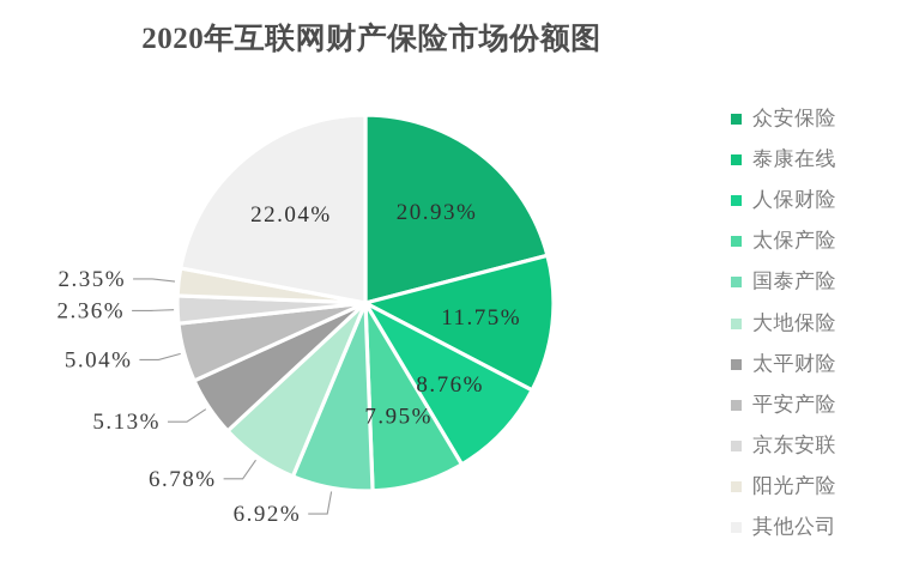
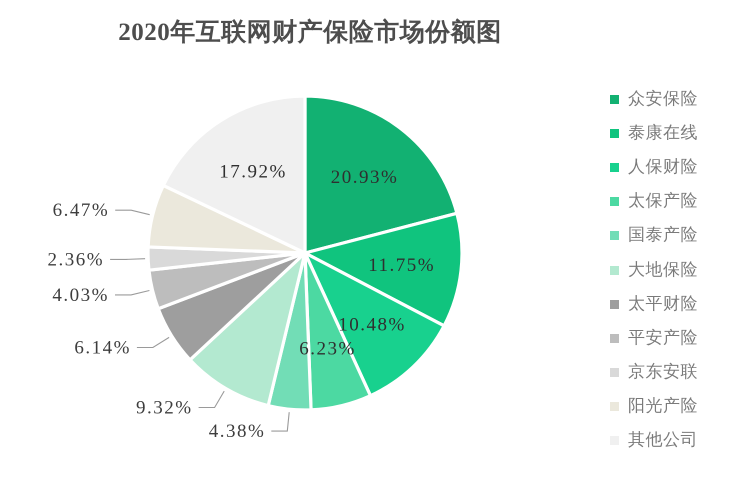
人保财险: 8.76% -> 10.48%
太保产险: 7.95% -> 6.23%
国泰产险: 6.92% -> 4.38%
大地保险: 6.78% -> 9.32%
太平财险: 5.13% -> 6.14%
平安产险: 5.04% -> 4.03%
阳光产险: 2.35% -> 6.47%
其他公司: 22.04% -> 17.92%
